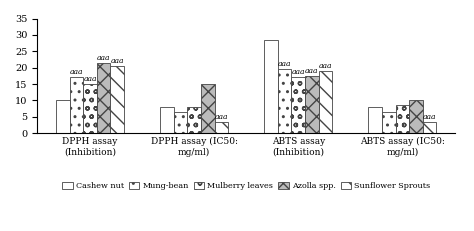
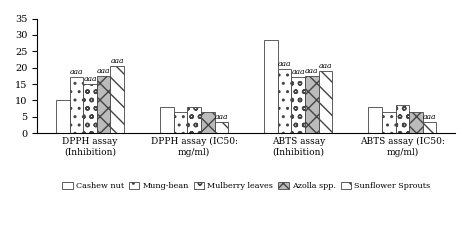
Azolla spp./DPPH assay (Inhibition): 21.5 -> 17.5
Azolla spp./DPPH assay (IC50: mg/ml): 15.0 -> 6.5
Azolla spp./ABTS assay (IC50: mg/ml): 10.0 -> 6.5
